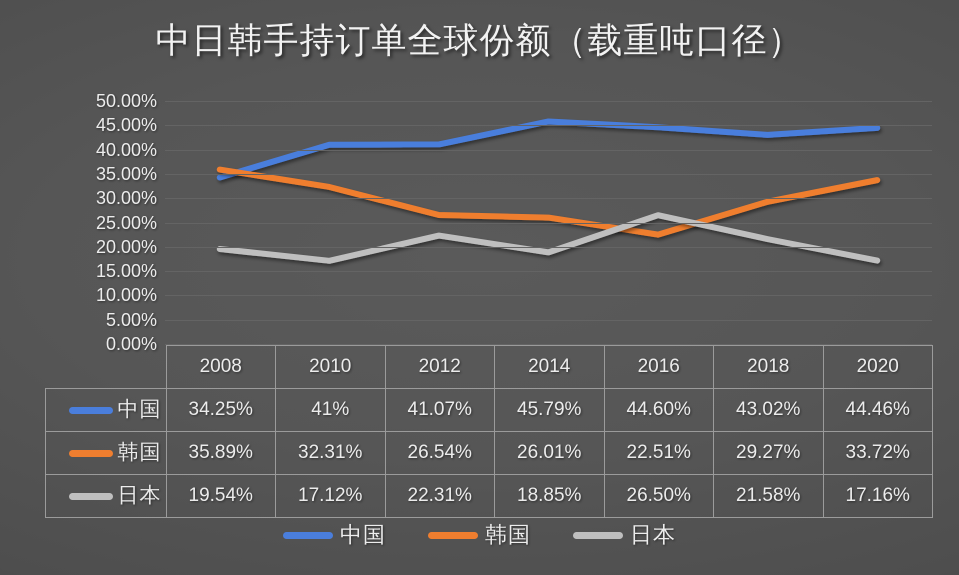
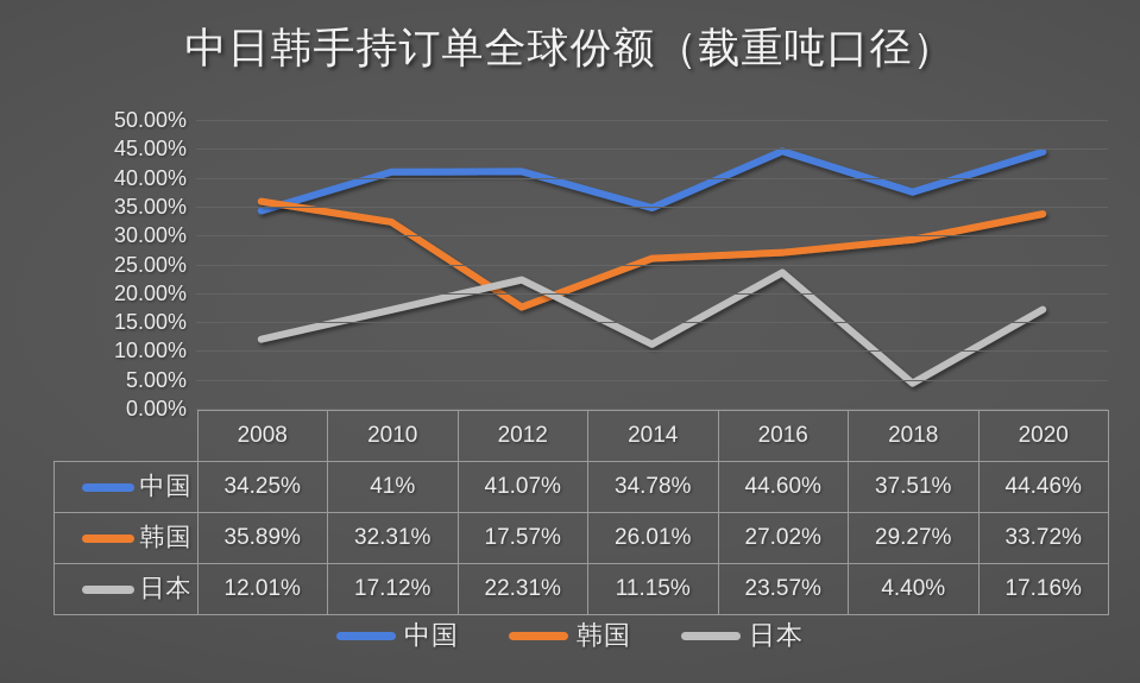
日本/2008: 19.54% -> 12.01%
韩国/2012: 26.54% -> 17.57%
中国/2014: 45.79% -> 34.78%
日本/2014: 18.85% -> 11.15%
韩国/2016: 22.51% -> 27.02%
日本/2016: 26.50% -> 23.57%
中国/2018: 43.02% -> 37.51%
日本/2018: 21.58% -> 4.40%
